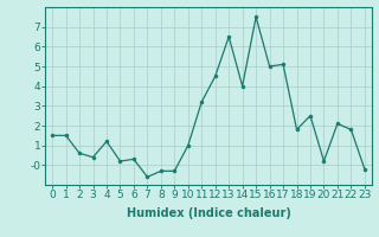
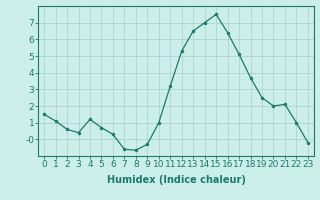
1: 1.5 -> 1.1
5: 0.2 -> 0.7
8: -0.3 -> -0.7
12: 4.5 -> 5.3
14: 4.0 -> 7.0
16: 5.0 -> 6.4
18: 1.8 -> 3.7
20: 0.2 -> 2.0
22: 1.8 -> 1.0
